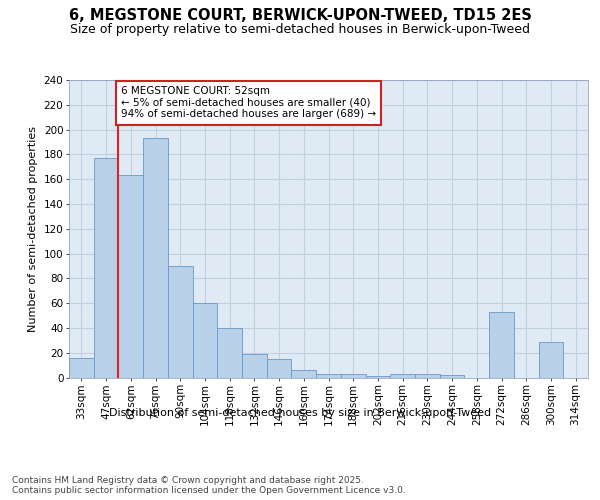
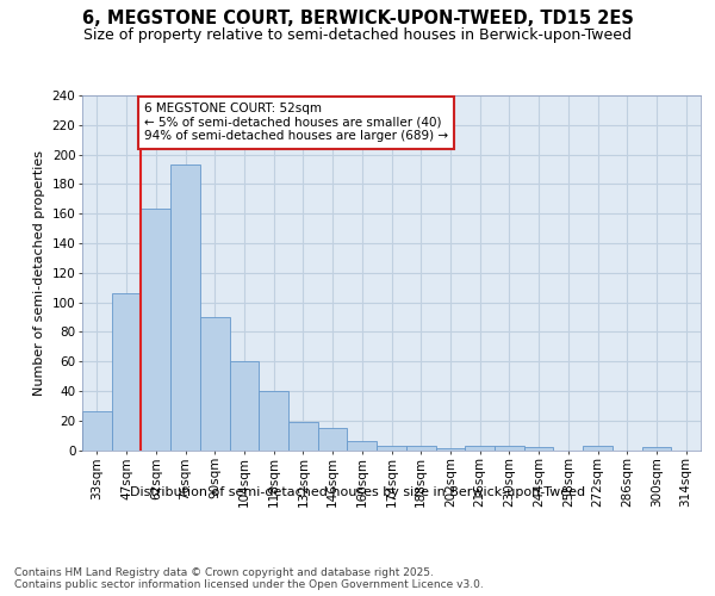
33sqm: 16 -> 26
47sqm: 177 -> 106
272sqm: 53 -> 3
300sqm: 29 -> 2
